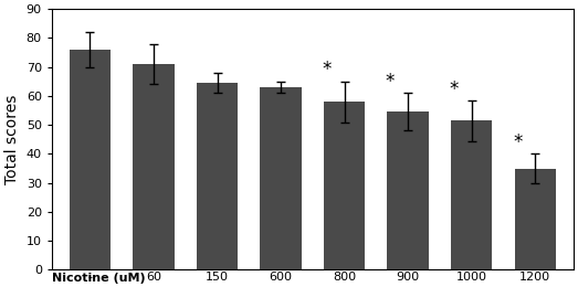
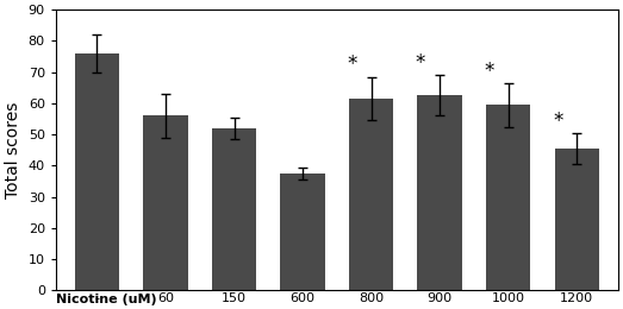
60: 71.0 -> 56.0
150: 64.5 -> 52.0
600: 63.0 -> 37.5
800: 58.0 -> 61.5
900: 54.5 -> 62.5
1000: 51.5 -> 59.5
1200: 35.0 -> 45.5
